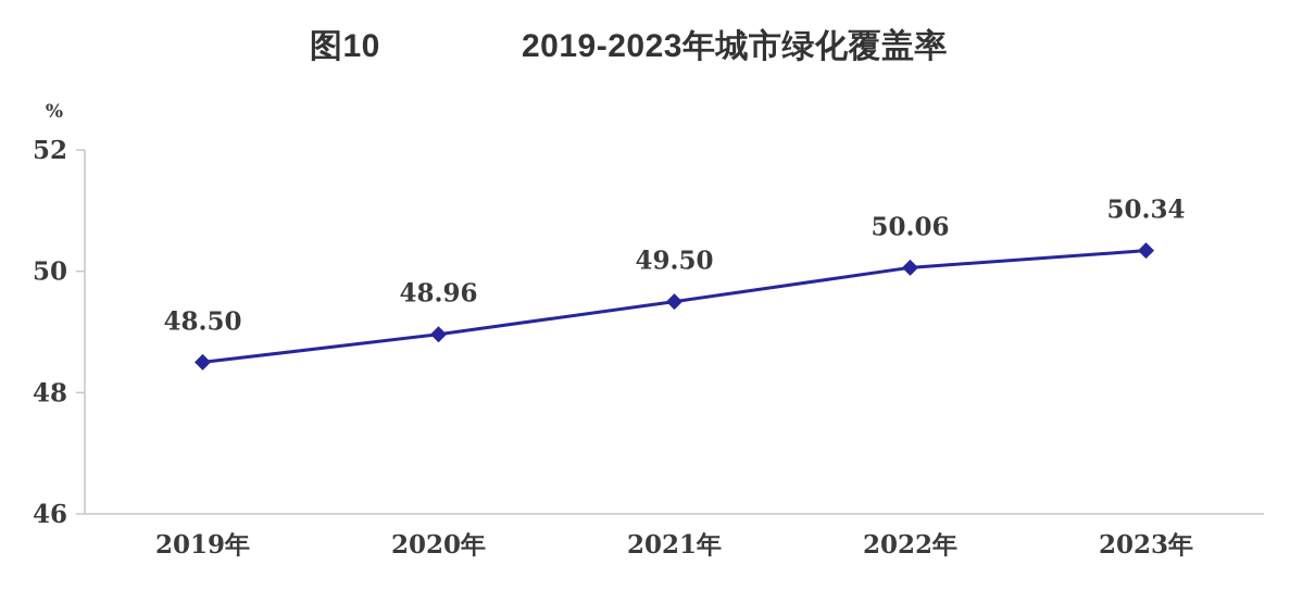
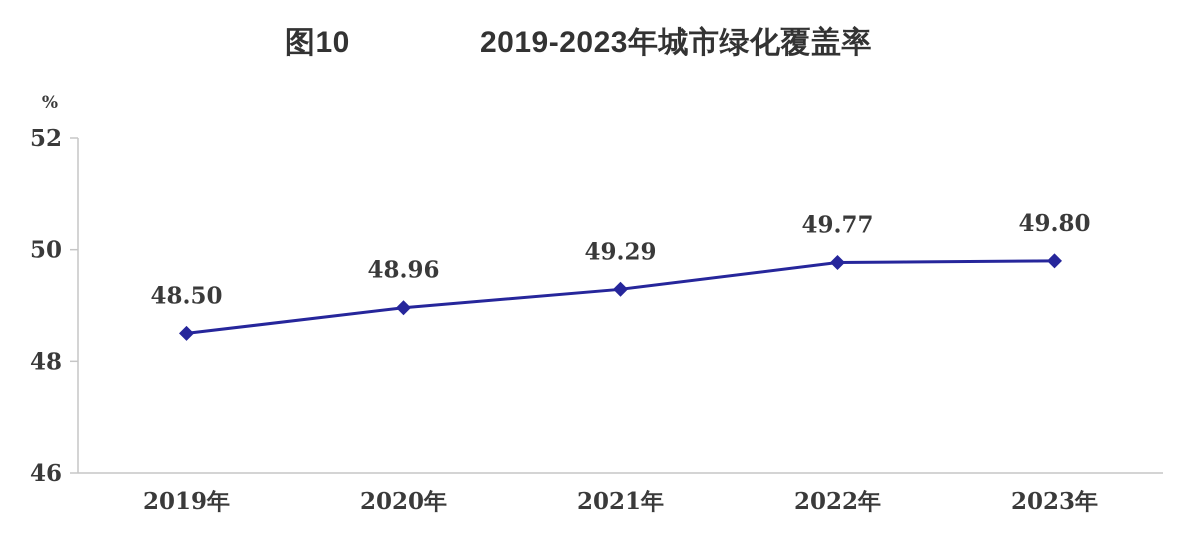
2021年: 49.50 -> 49.29
2022年: 50.06 -> 49.77
2023年: 50.34 -> 49.80
